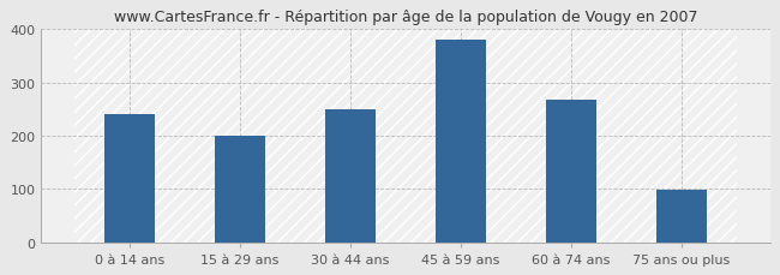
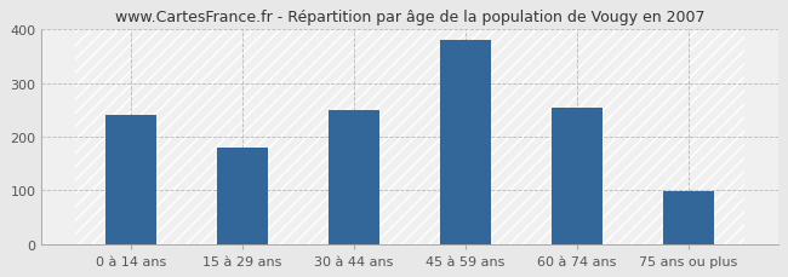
15 à 29 ans: 200 -> 180
60 à 74 ans: 268 -> 255
